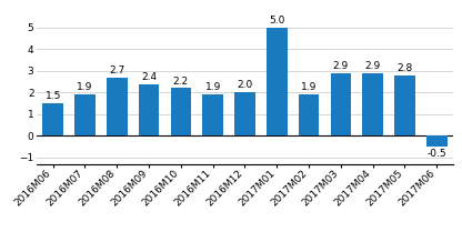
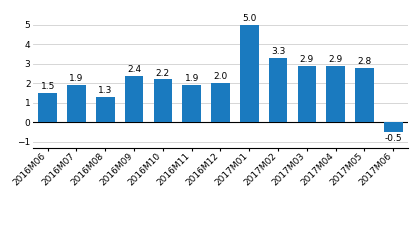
2016M08: 2.7 -> 1.3
2017M02: 1.9 -> 3.3
